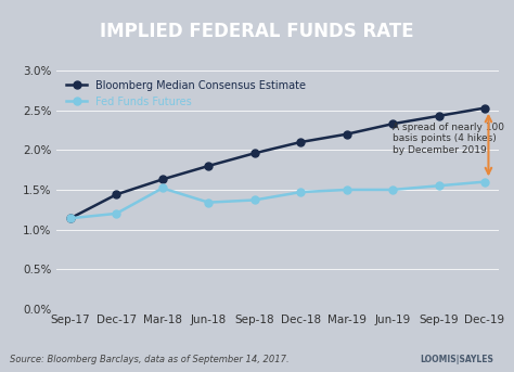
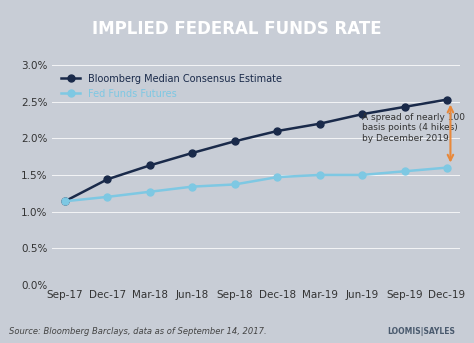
Fed Funds Futures/Mar-18: 1.52% -> 1.27%
